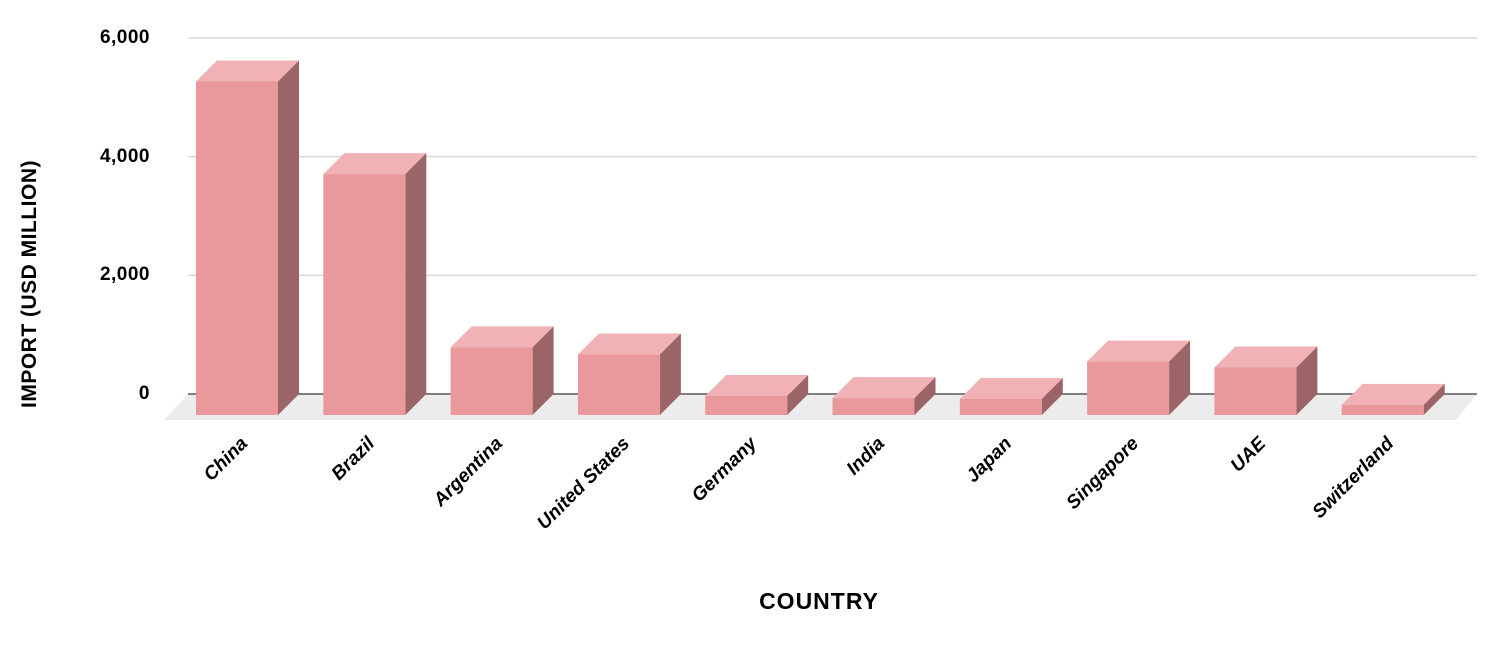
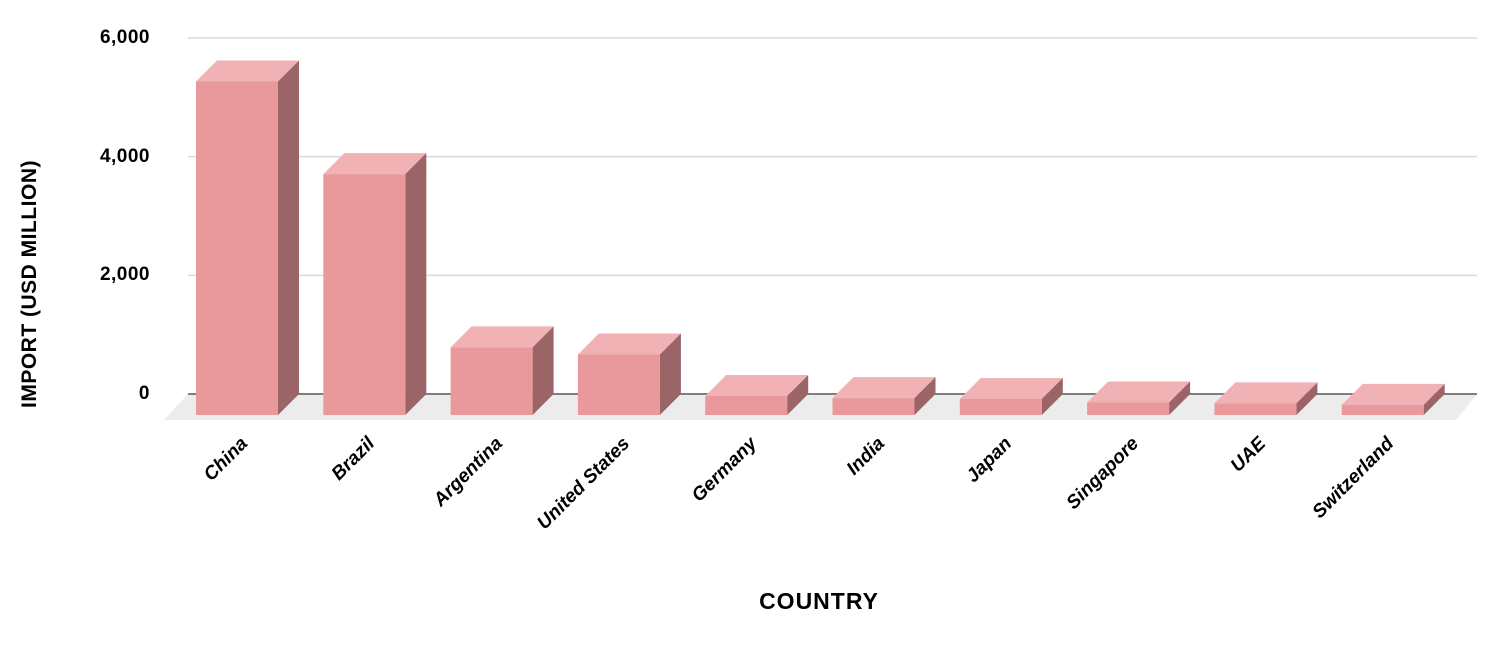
Singapore: 900 -> 200
UAE: 800 -> 200
